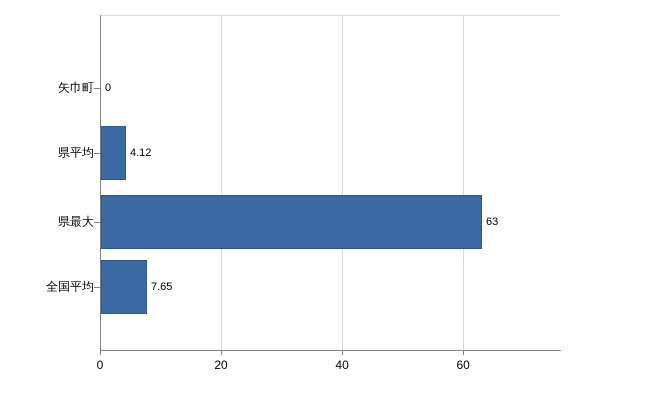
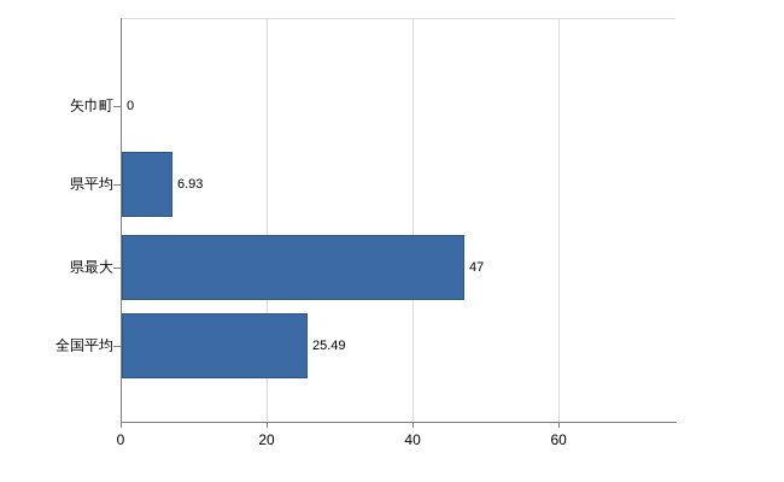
県平均: 4.12 -> 6.93
県最大: 63 -> 47
全国平均: 7.65 -> 25.49
